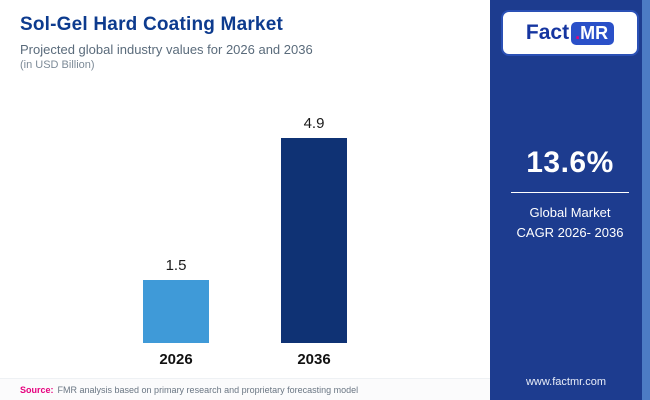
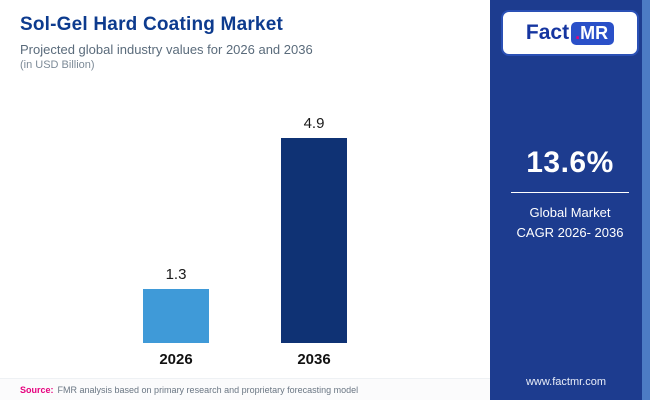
2026: 1.5 -> 1.3
